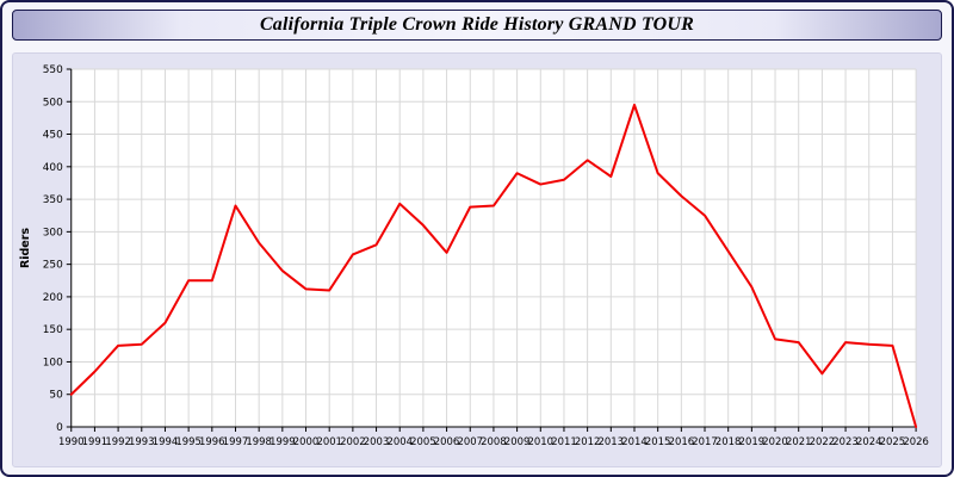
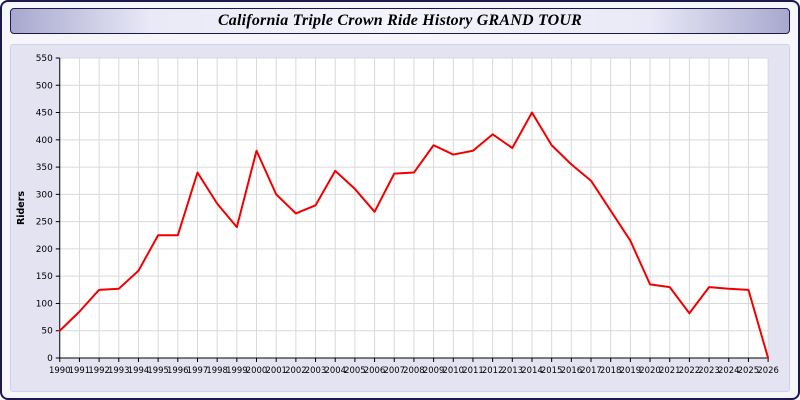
2000: 210 -> 380
2001: 210 -> 300
2014: 500 -> 450
